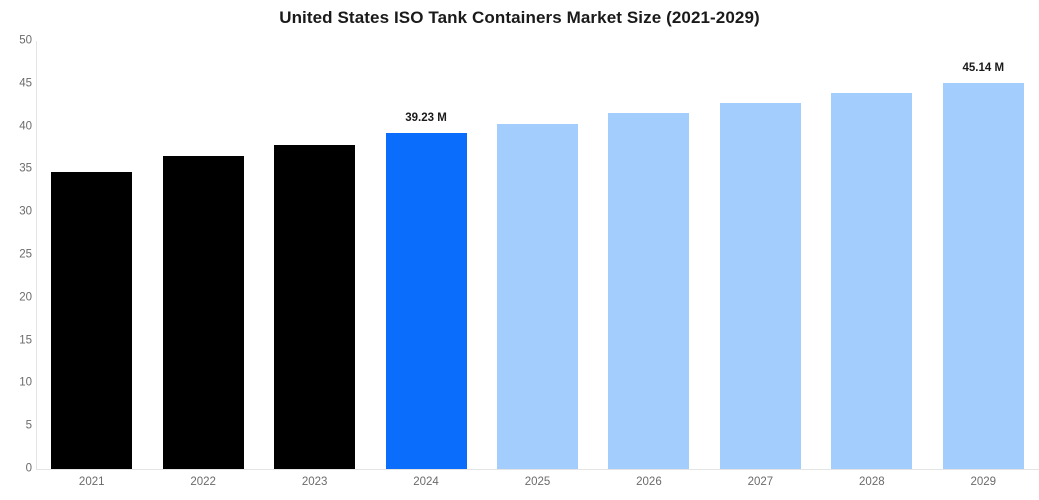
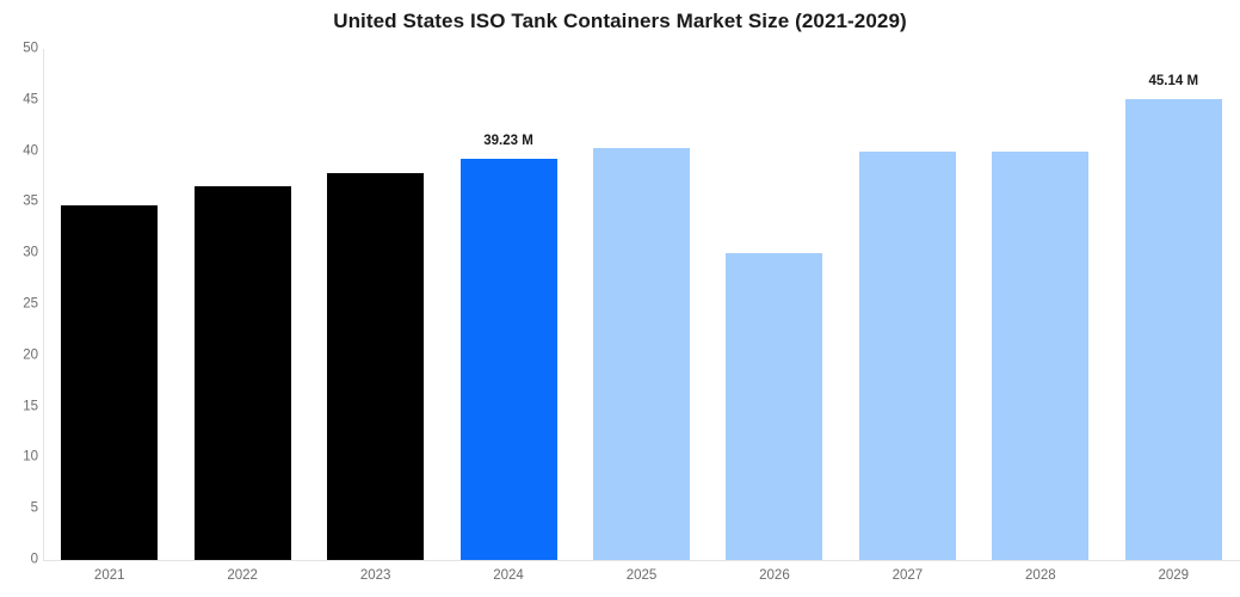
2026: 42 -> 30
2027: 43 -> 40
2028: 44 -> 40
